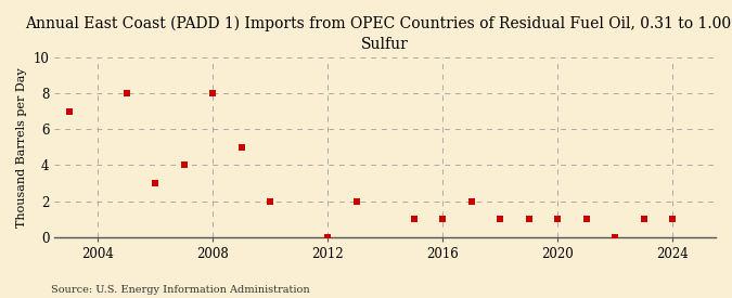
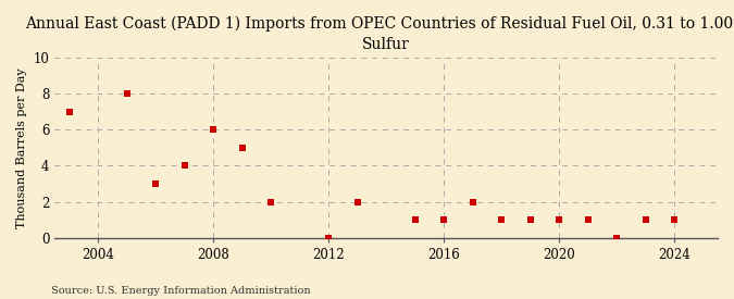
2008: 8 -> 6
